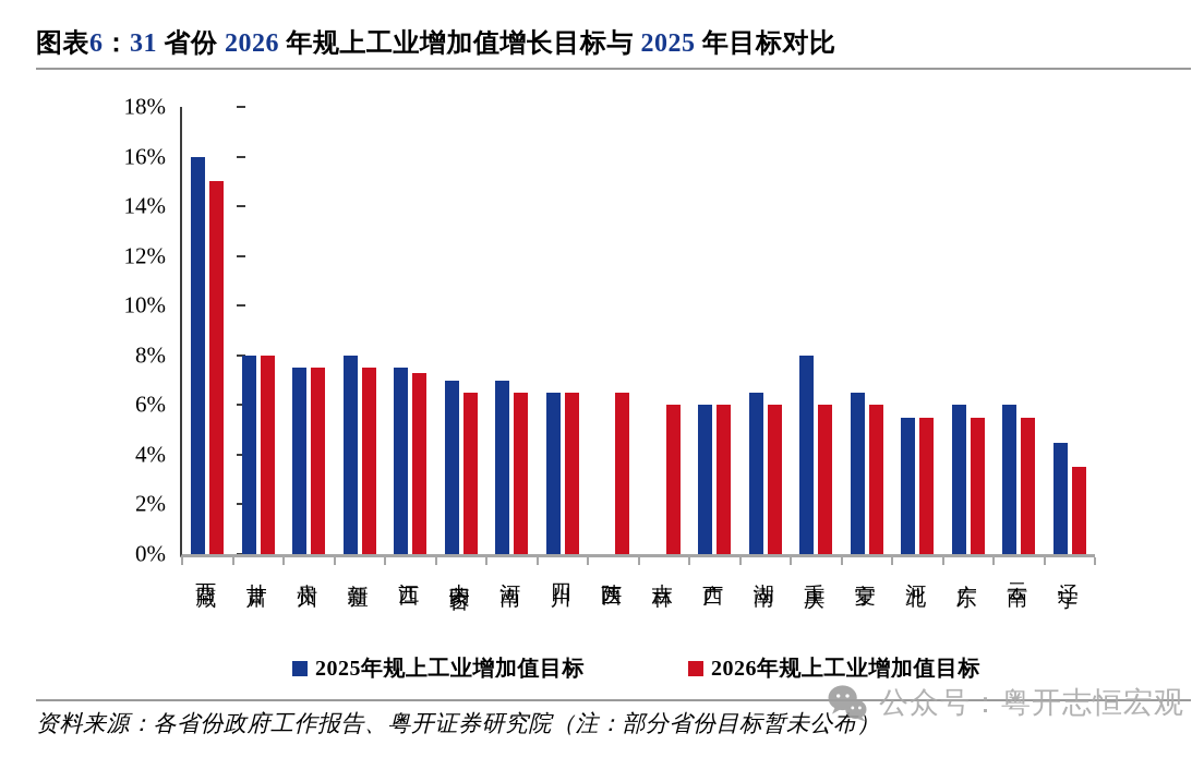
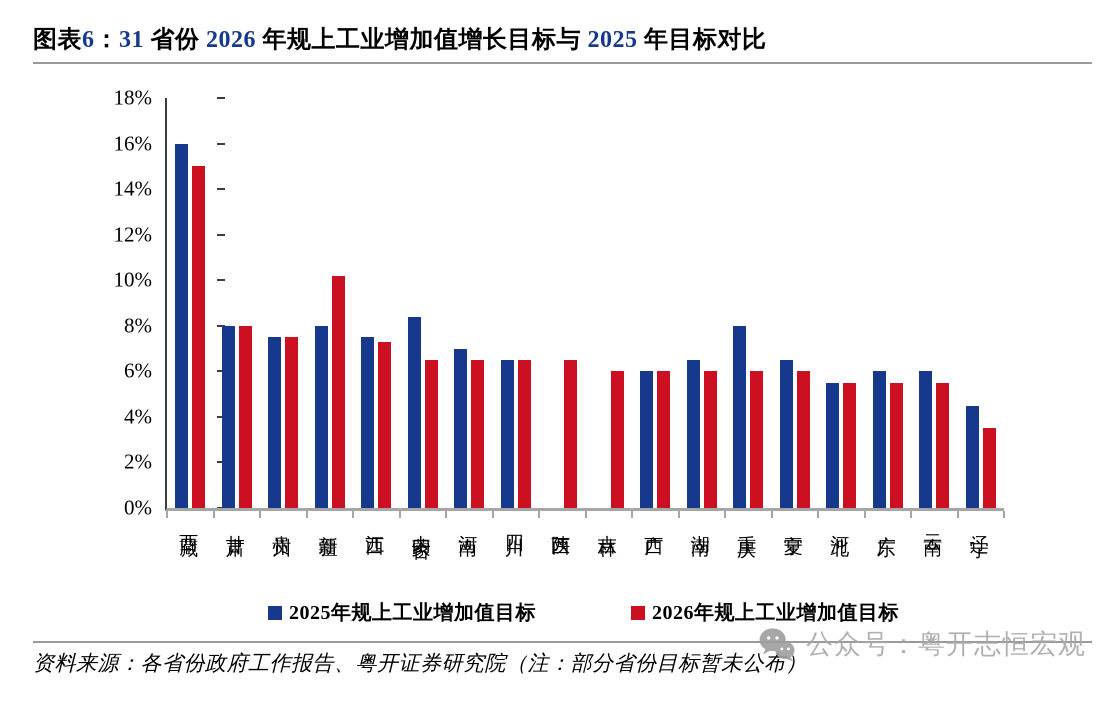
2026年规上工业增加值目标/新疆: 7.5% -> 10.2%
2025年规上工业增加值目标/内蒙古: 7.0% -> 8.4%
